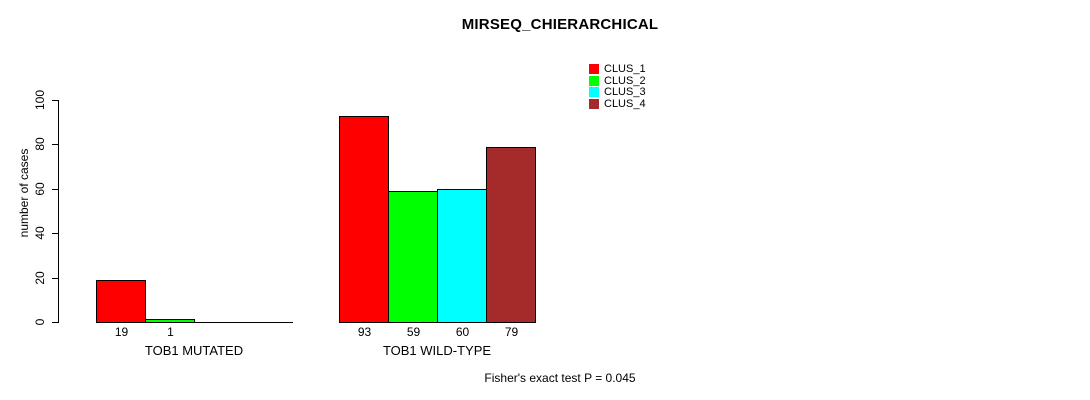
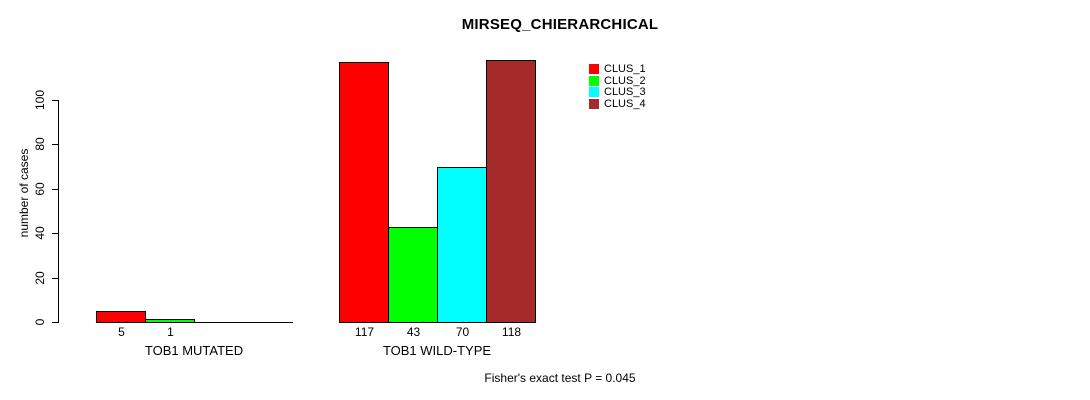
CLUS_1/TOB1 MUTATED: 19 -> 5
CLUS_1/TOB1 WILD-TYPE: 93 -> 117
CLUS_2/TOB1 WILD-TYPE: 59 -> 43
CLUS_3/TOB1 WILD-TYPE: 60 -> 70
CLUS_4/TOB1 WILD-TYPE: 79 -> 118
